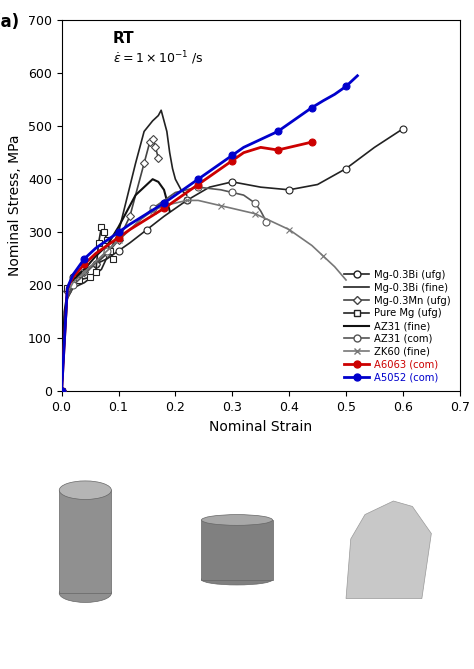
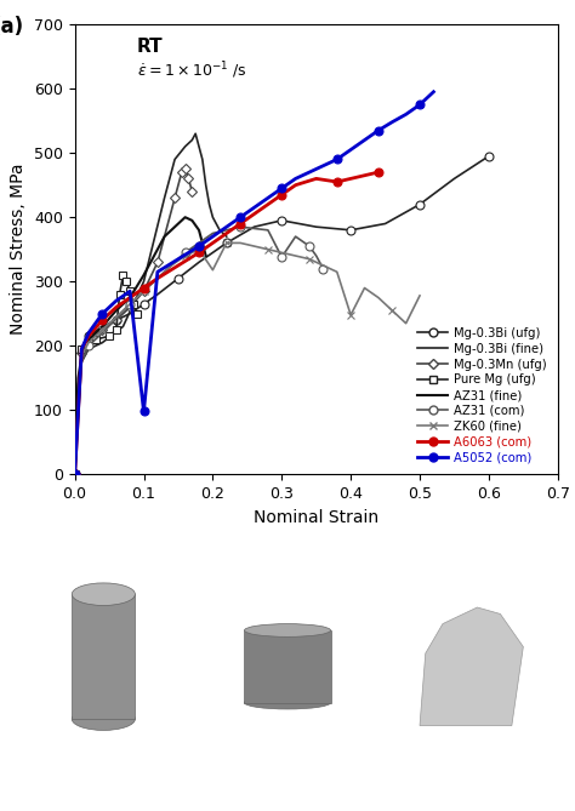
A5052 (com)/0.1: 300 -> 98
ZK60 (fine)/0.2: 355 -> 318
AZ31 (com)/0.3: 375 -> 338
ZK60 (fine)/0.4: 305 -> 248
ZK60 (fine)/0.5: 210 -> 278
